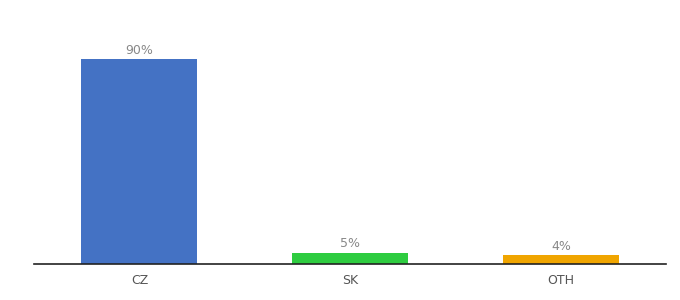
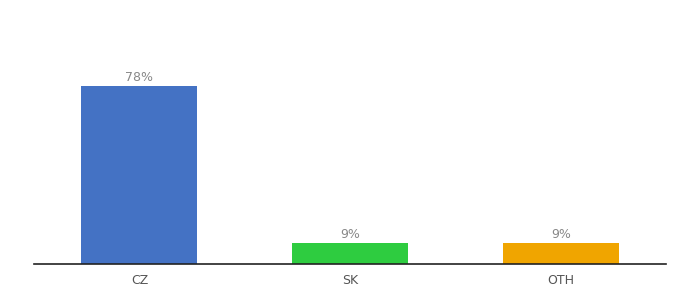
CZ: 90% -> 78%
SK: 5% -> 9%
OTH: 4% -> 9%
